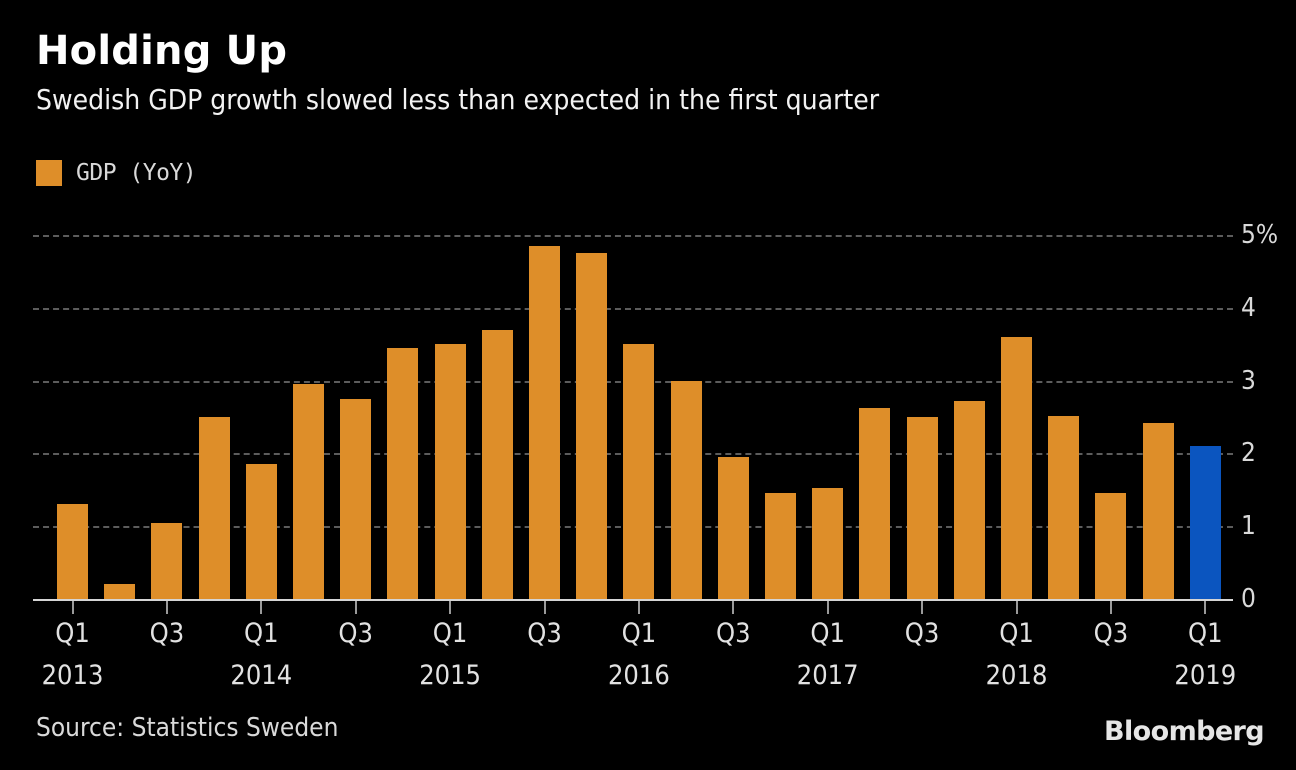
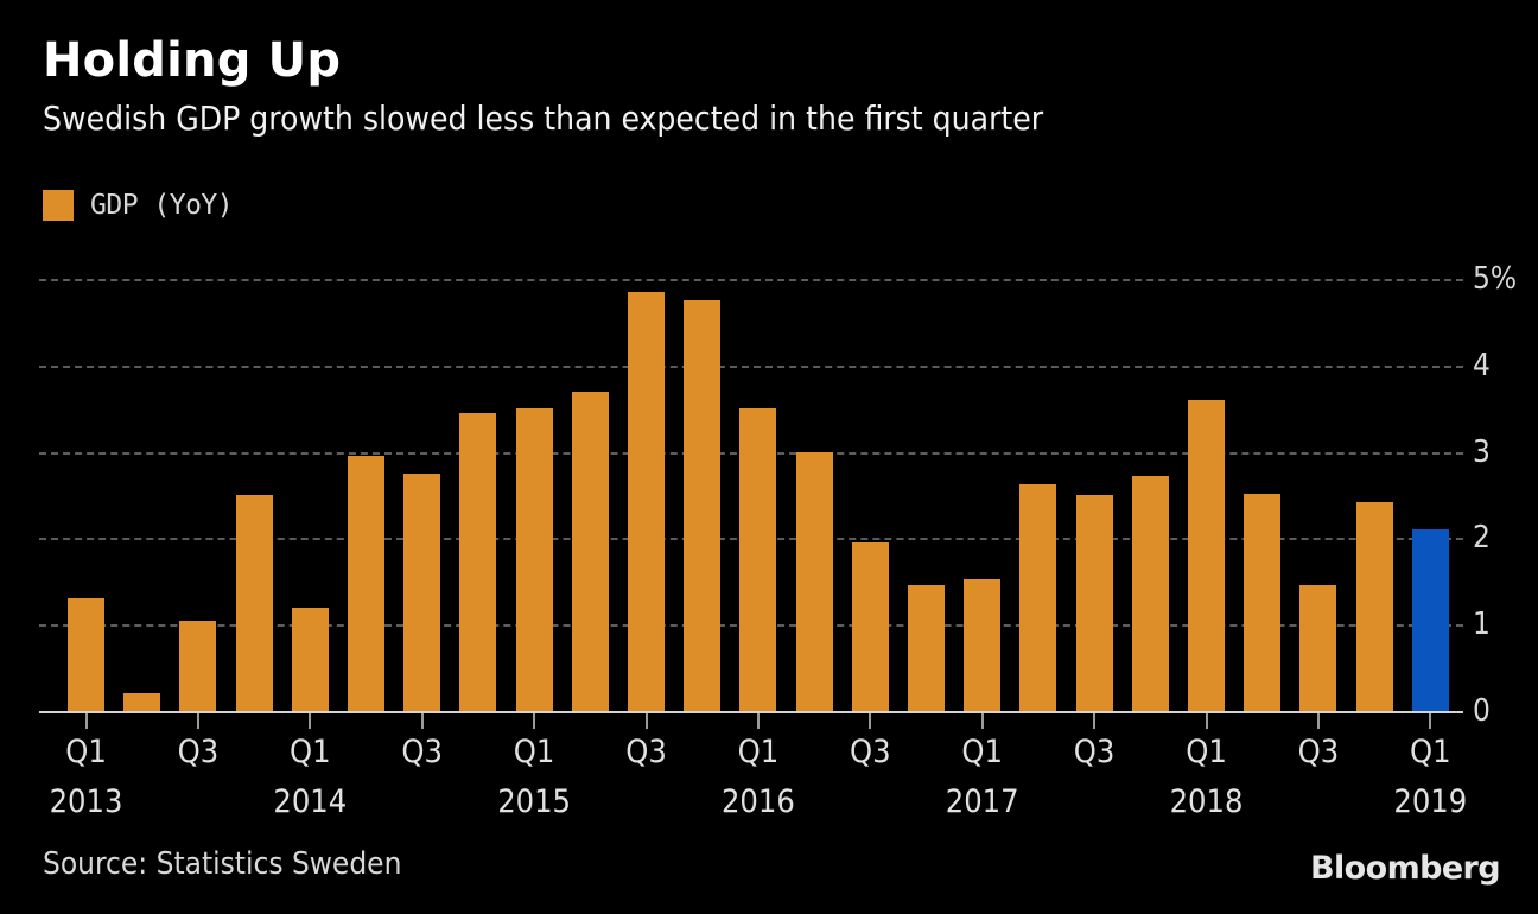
Q1 2014: 1.9% -> 1.2%
